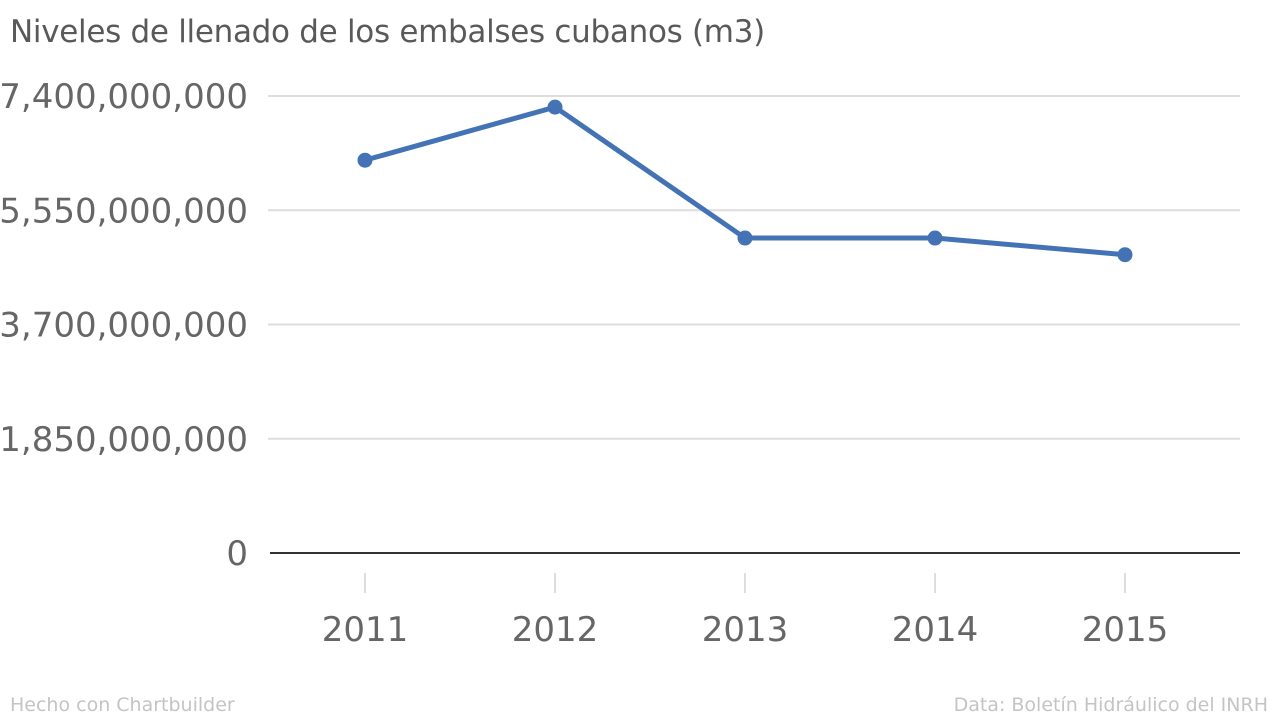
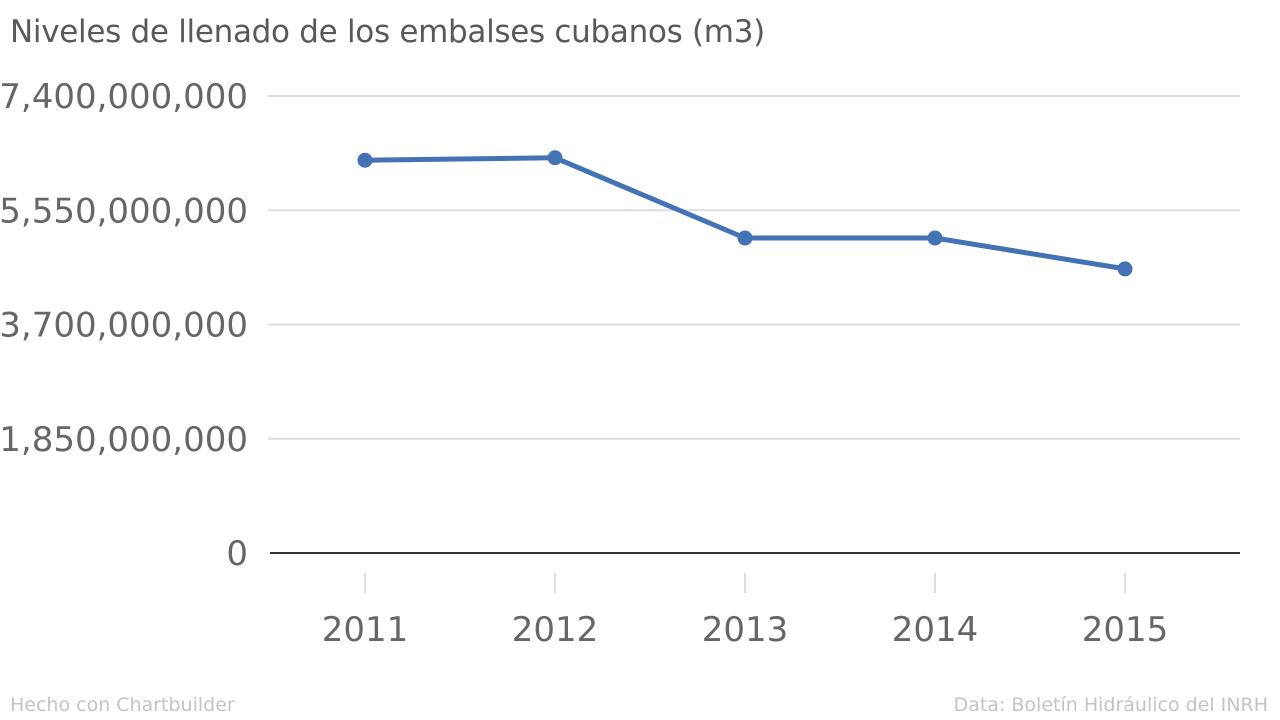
2012: 7200000000 -> 6400000000
2015: 4800000000 -> 4600000000
